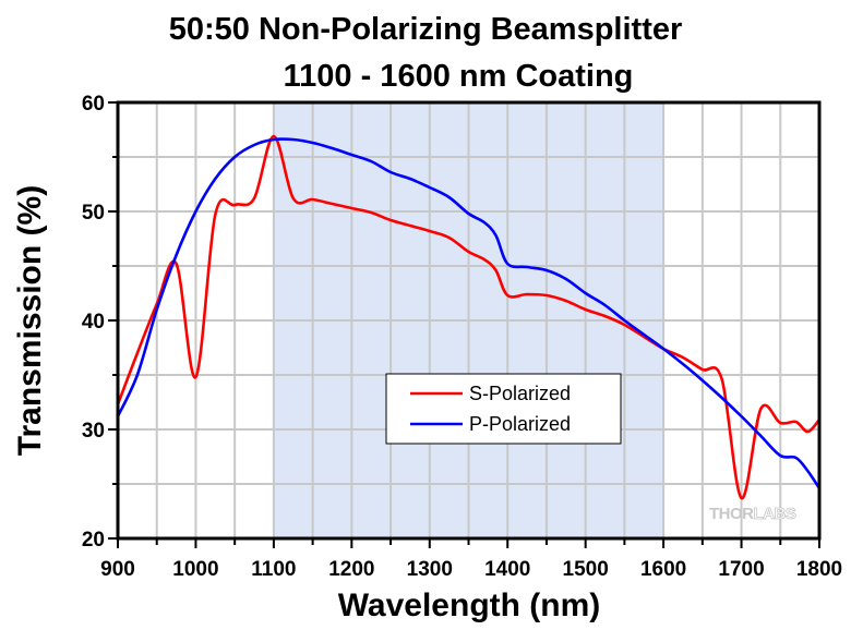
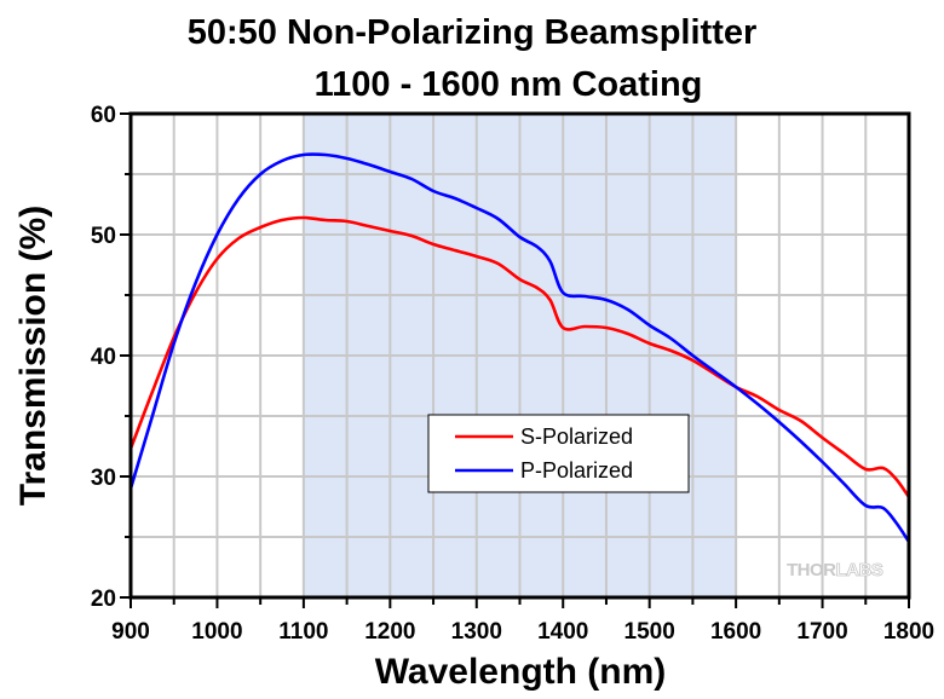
P-Polarized/900: 31.2 -> 29.0
S-Polarized/1000: 34.8 -> 48.0
S-Polarized/1100: 56.9 -> 51.4
S-Polarized/1700: 23.7 -> 33.2
S-Polarized/1800: 30.9 -> 28.3
